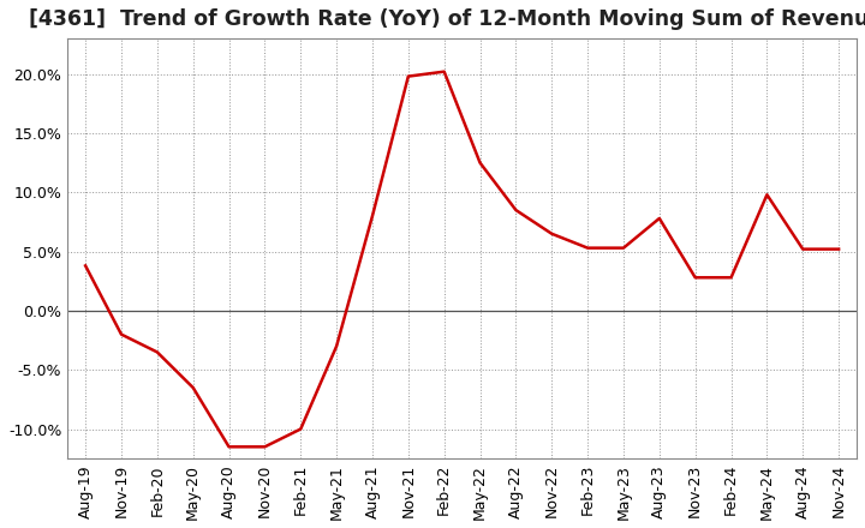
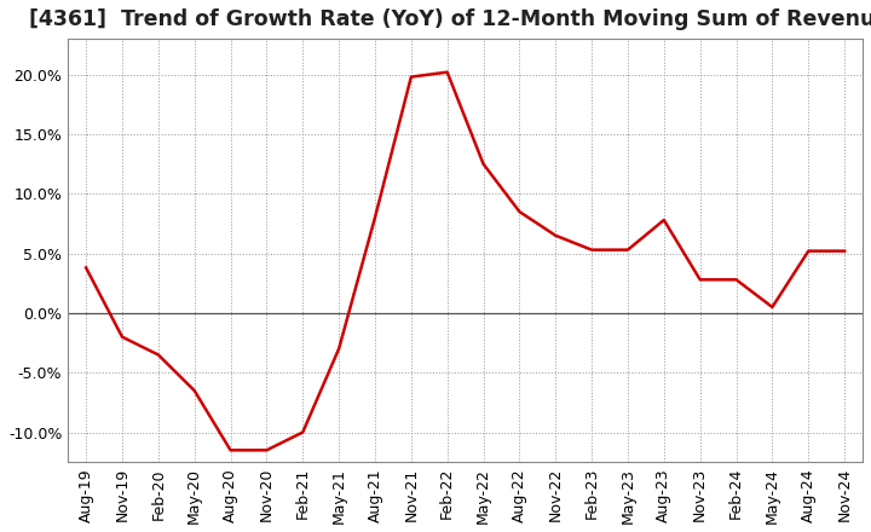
May-24: 9.8% -> 0.5%
